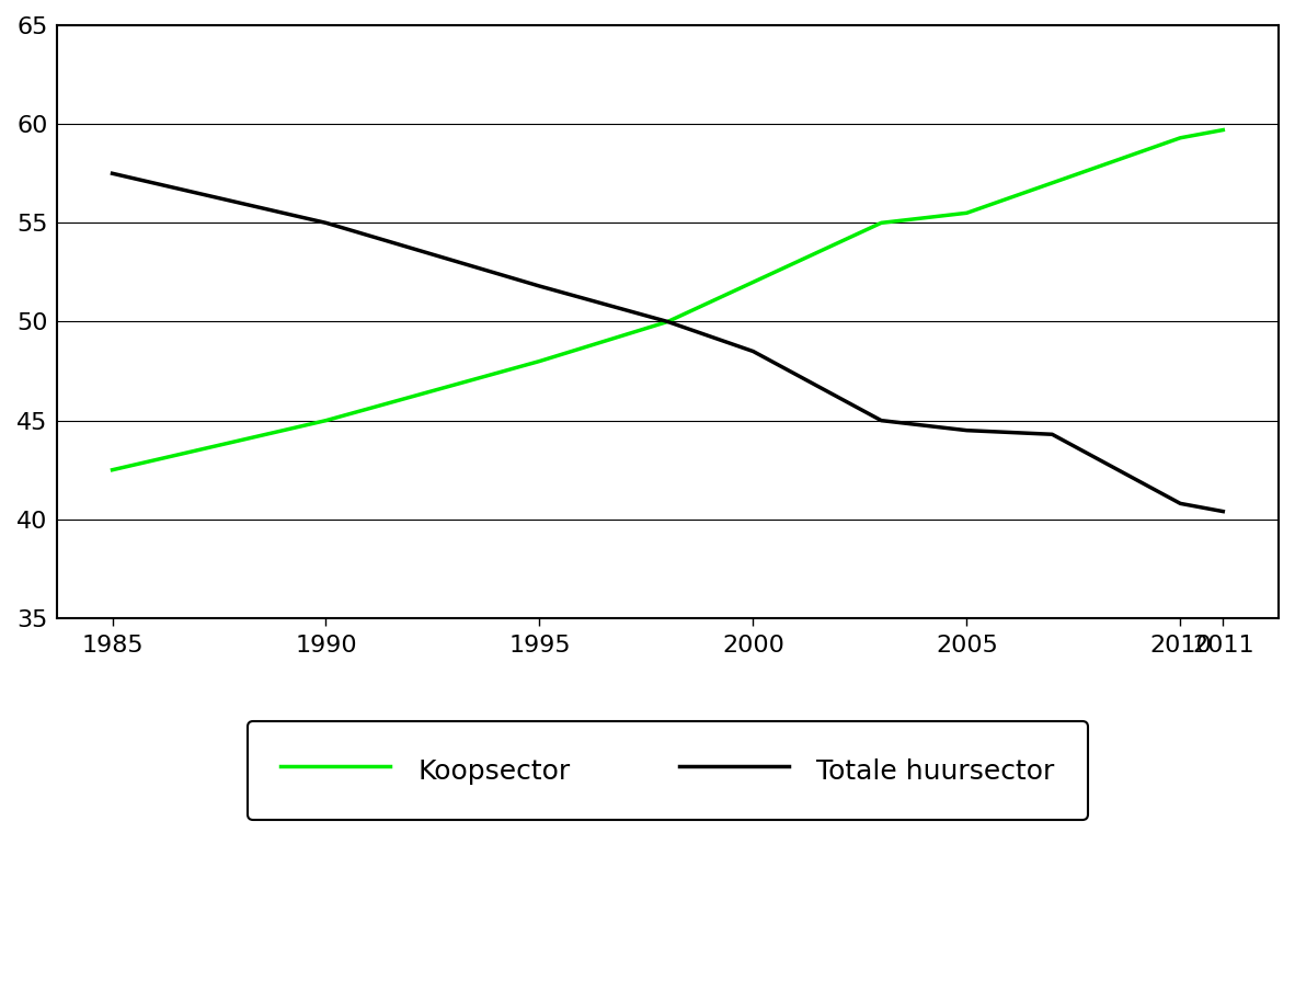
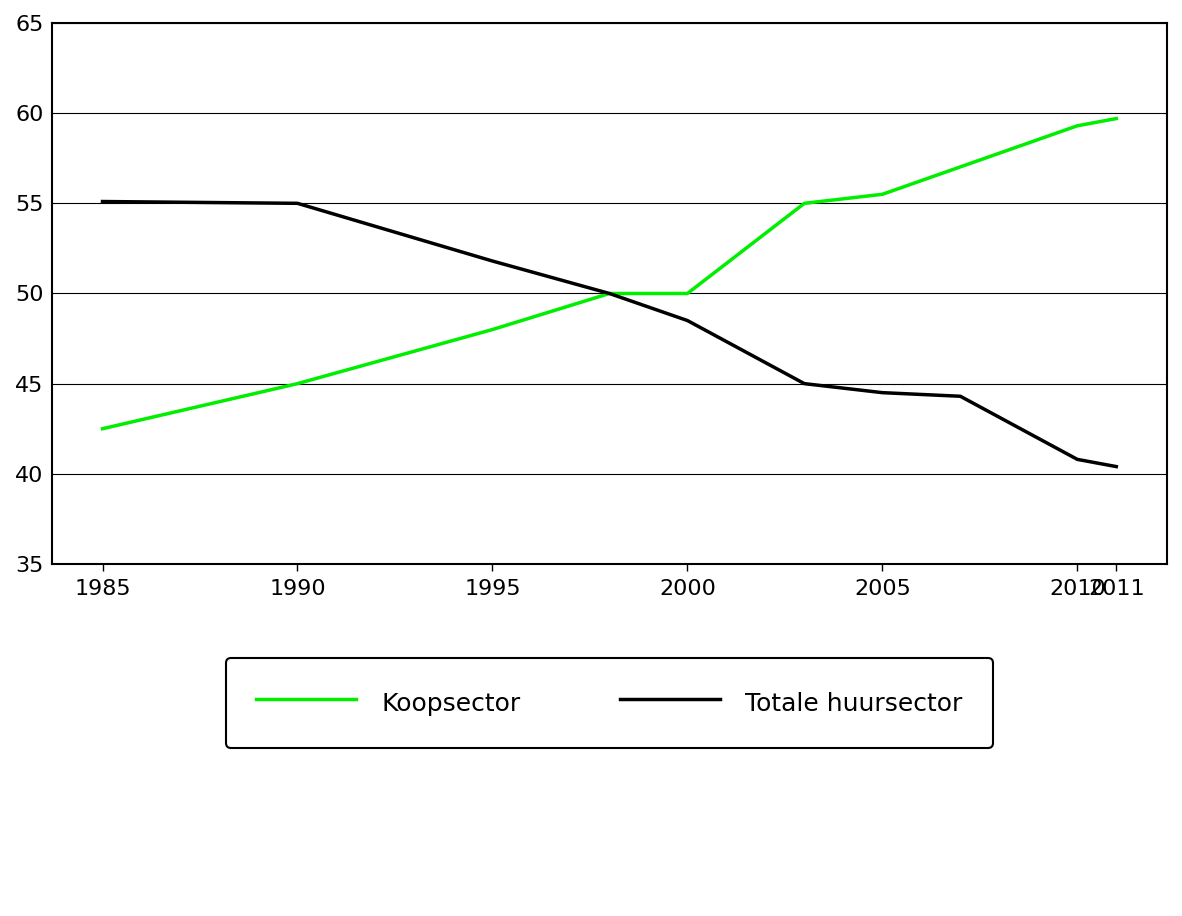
Totale huursector/1985: 57.5 -> 55.1
Koopsector/2000: 52.0 -> 50.0
